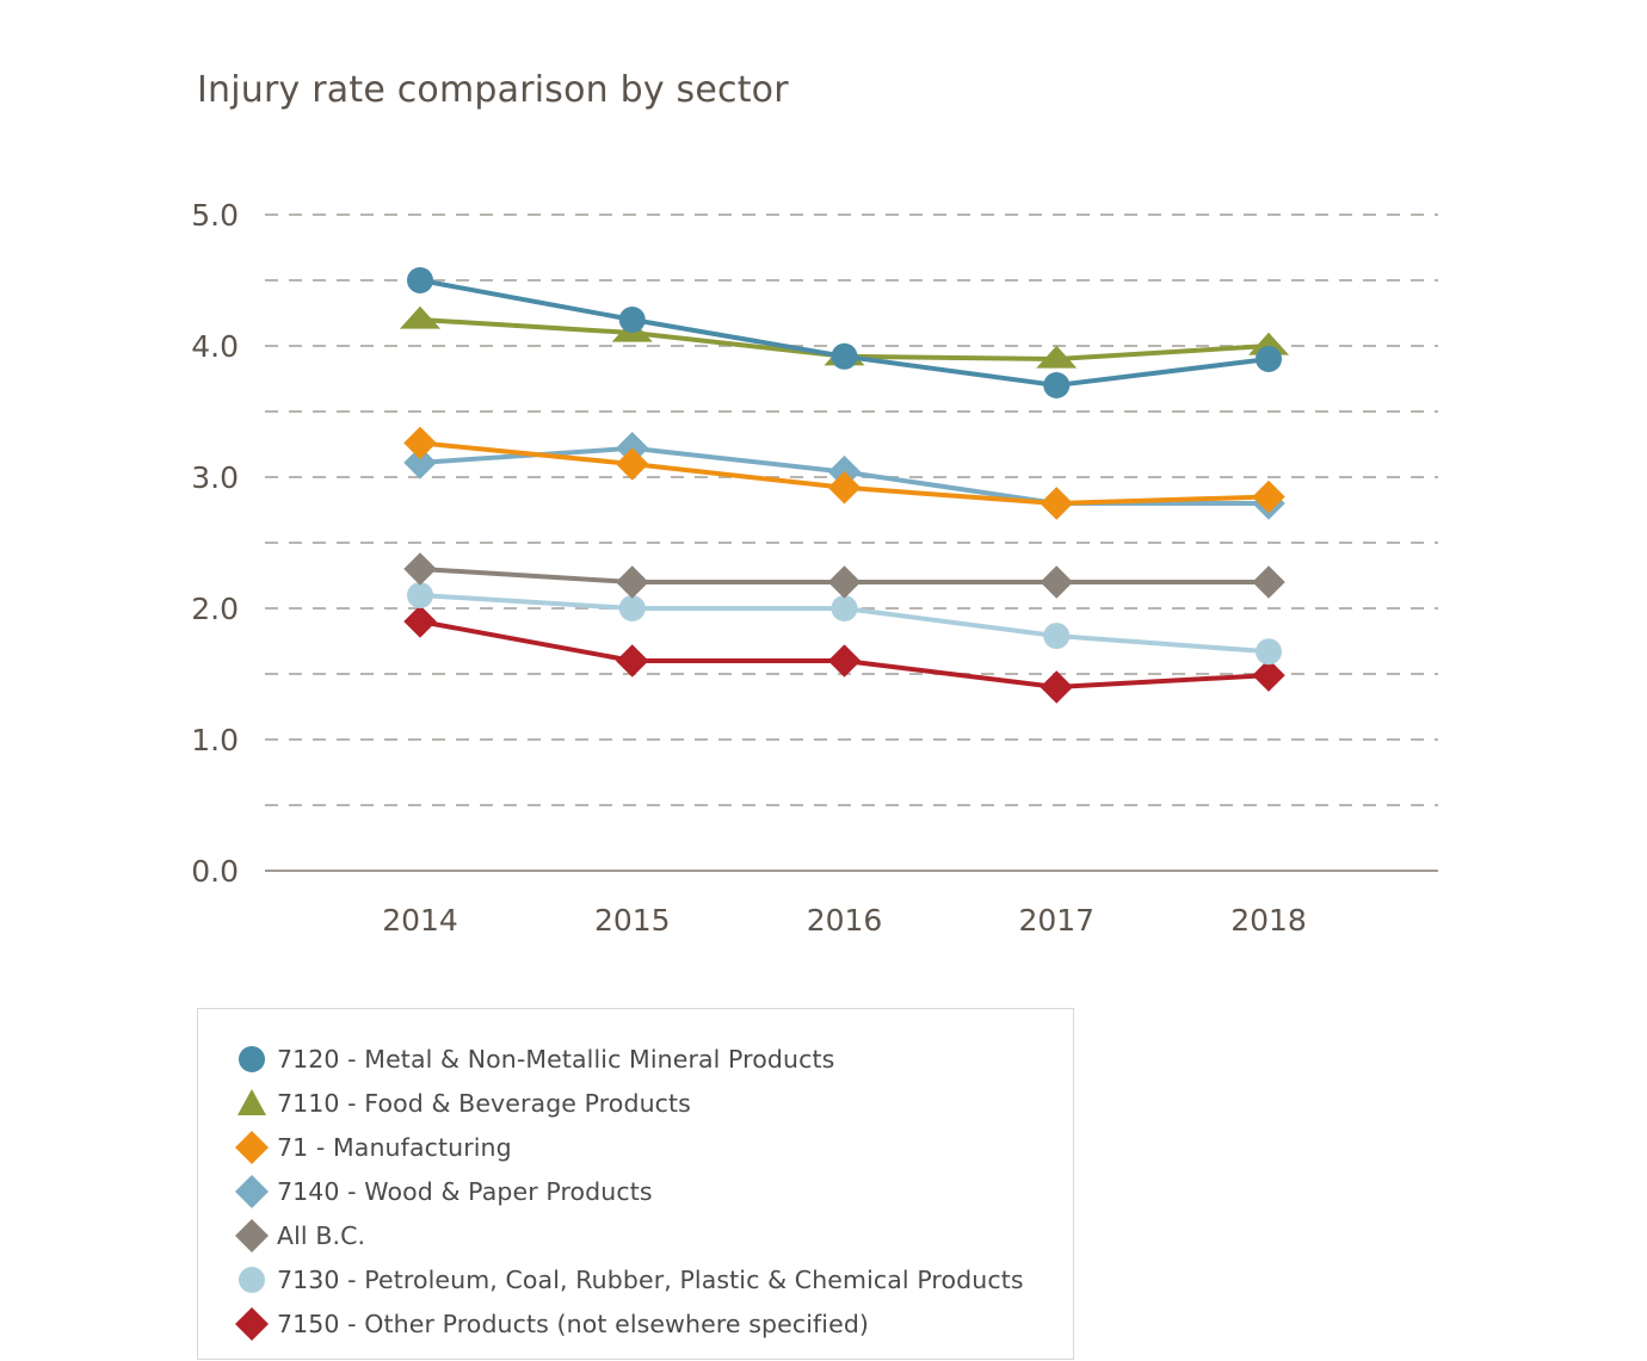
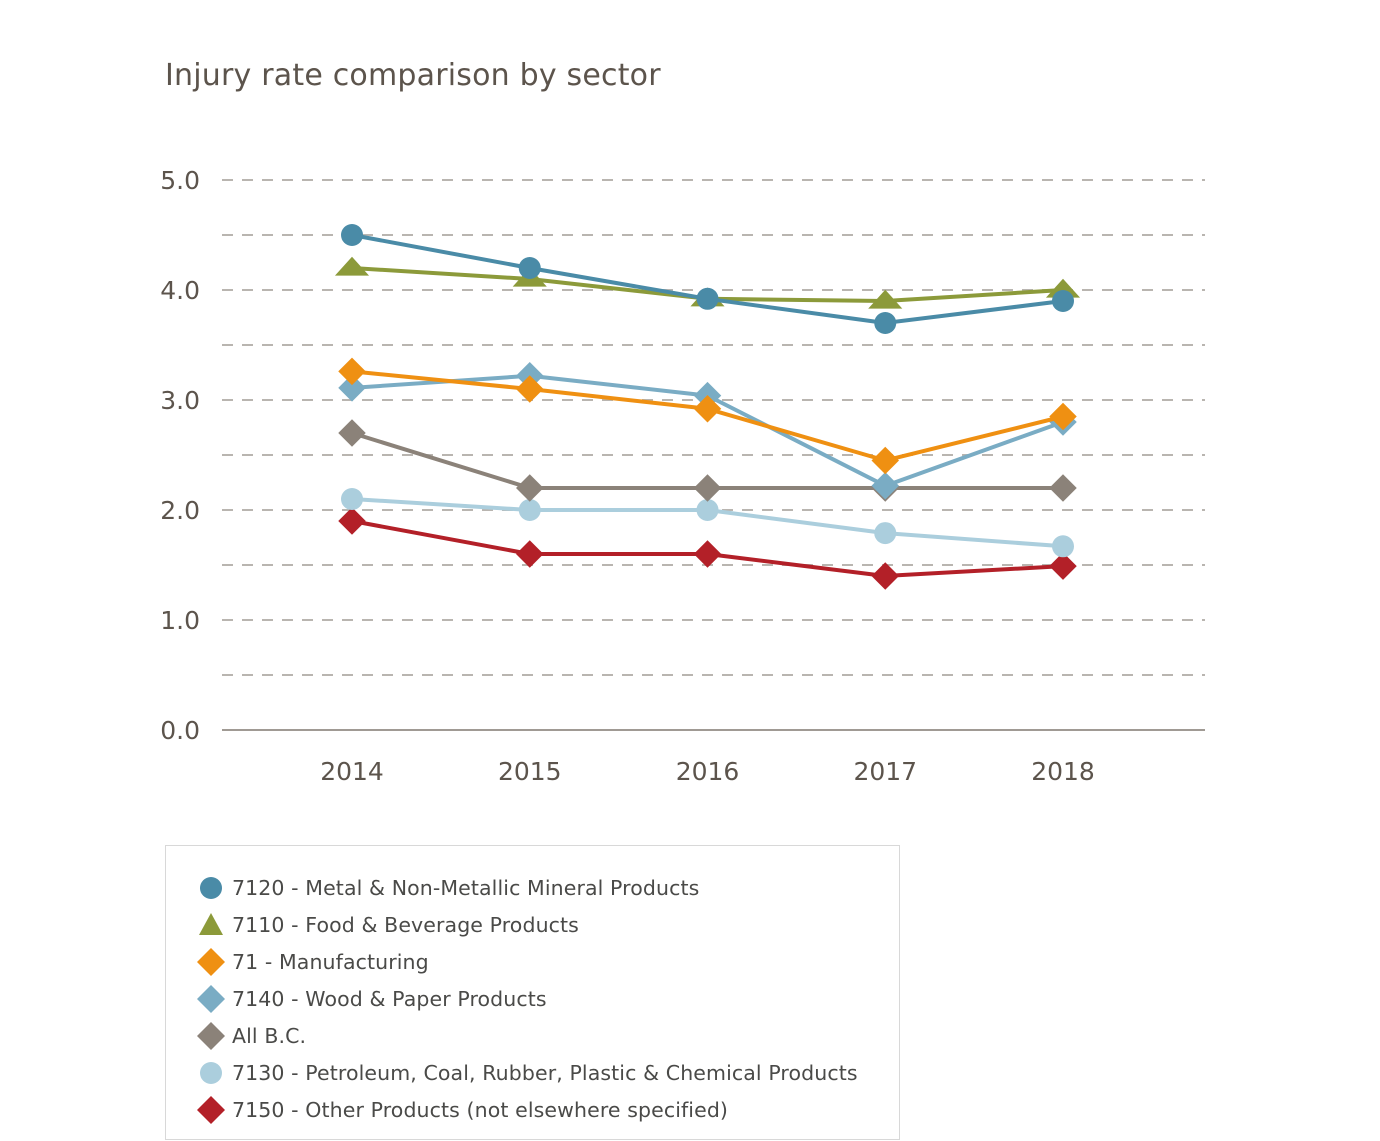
All B.C./2014: 2.3 -> 2.7
71 - Manufacturing/2017: 2.80 -> 2.45
7140 - Wood & Paper Products/2017: 2.80 -> 2.22
